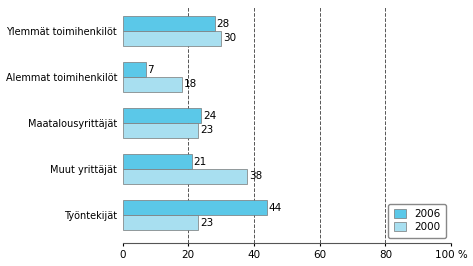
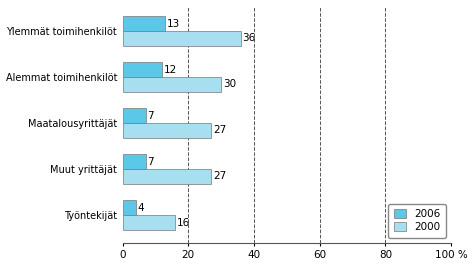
2006/Ylemmät toimihenkilöt: 28 -> 13
2000/Ylemmät toimihenkilöt: 30 -> 36
2006/Alemmat toimihenkilöt: 7 -> 12
2000/Alemmat toimihenkilöt: 18 -> 30
2006/Maatalousyrittäjät: 24 -> 7
2000/Maatalousyrittäjät: 23 -> 27
2006/Muut yrittäjät: 21 -> 7
2000/Muut yrittäjät: 38 -> 27
2006/Työntekijät: 44 -> 4
2000/Työntekijät: 23 -> 16
